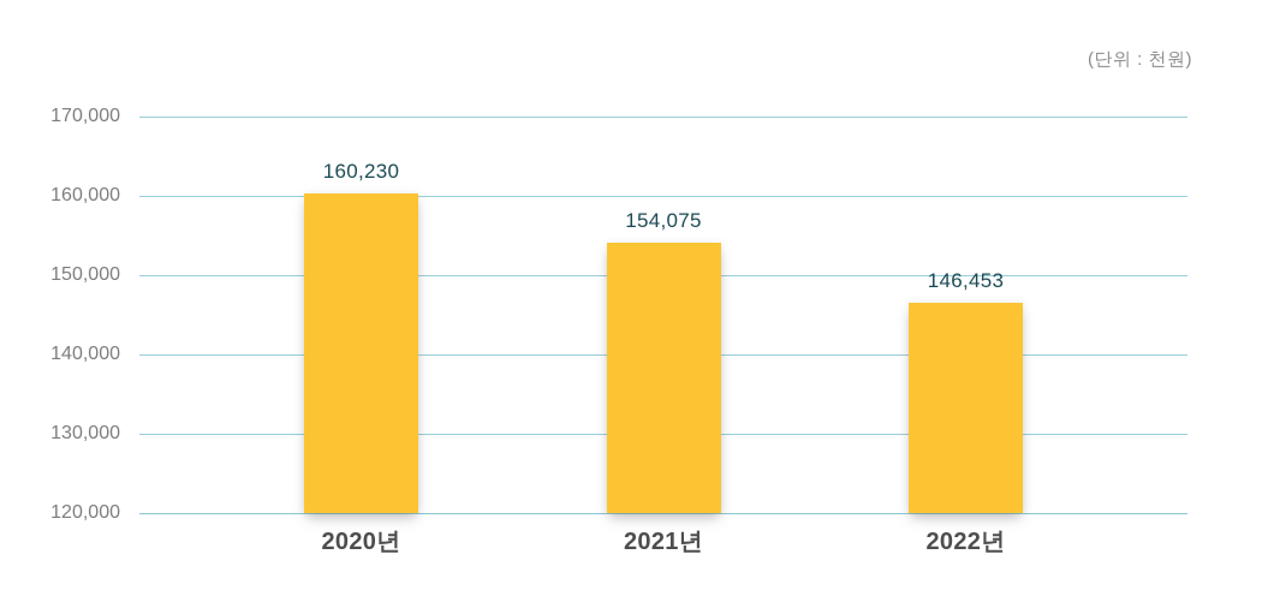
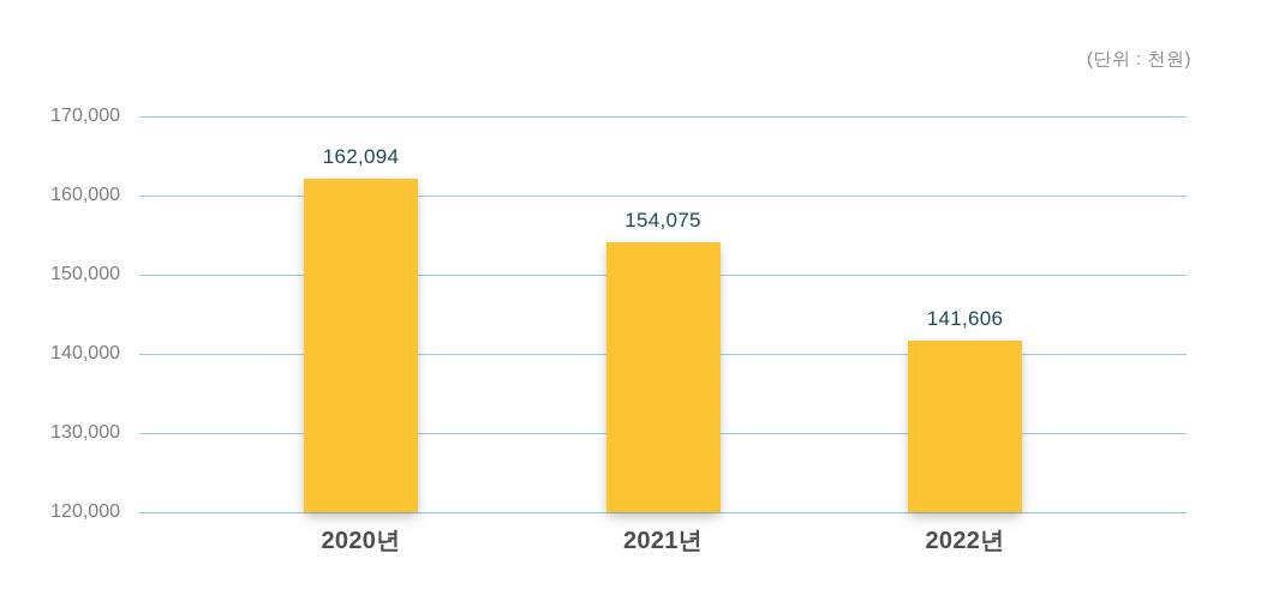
2020년: 160,230 -> 162,094
2022년: 146,453 -> 141,606
